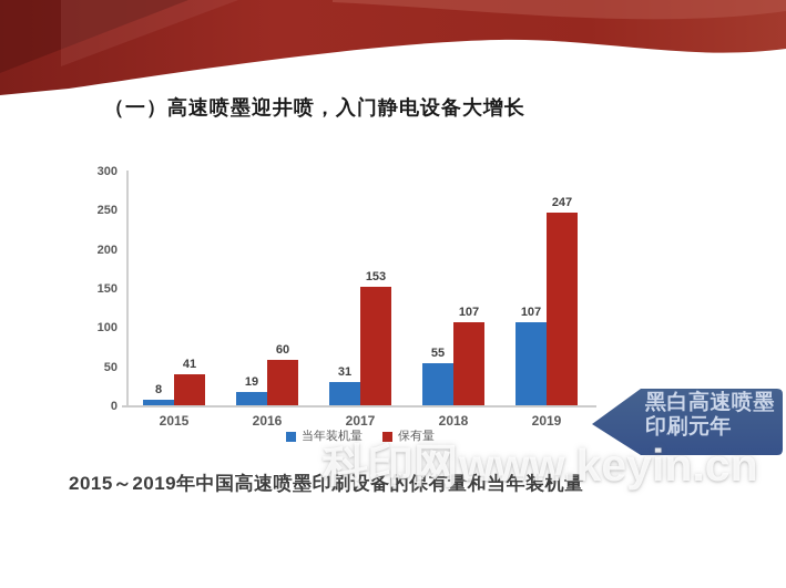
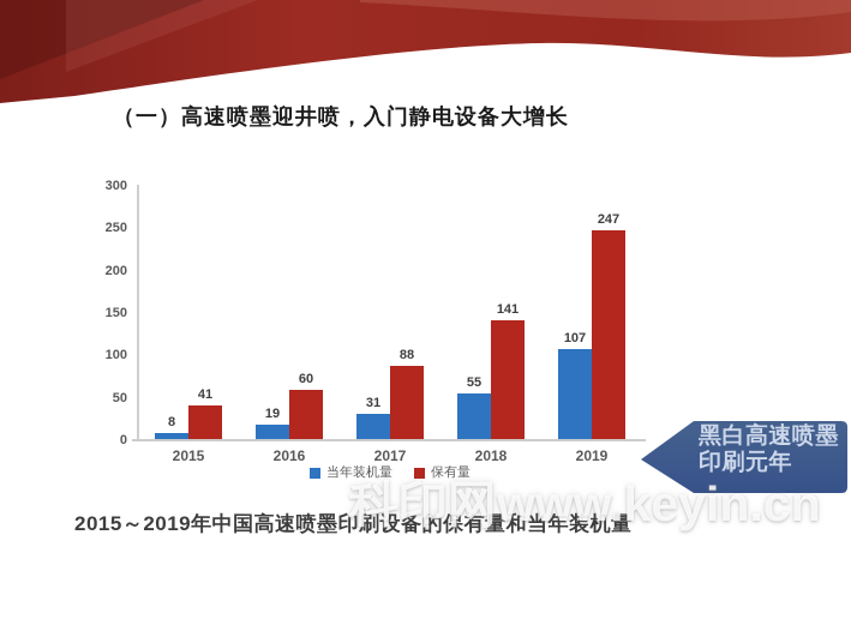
保有量/2017: 153 -> 88
保有量/2018: 107 -> 141
